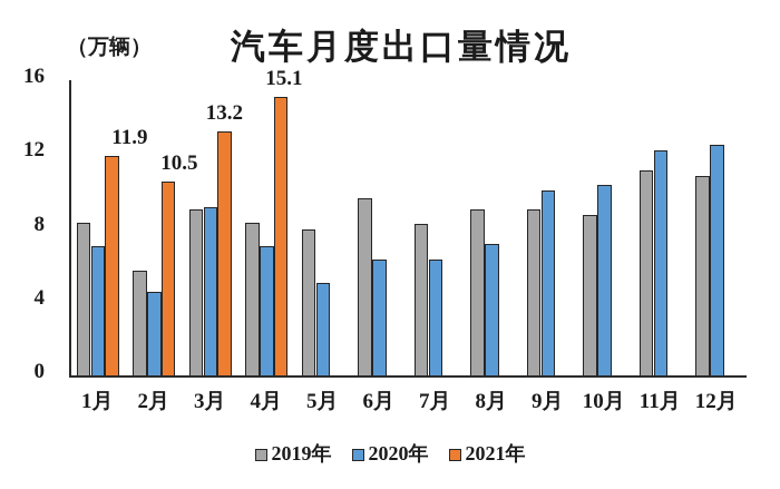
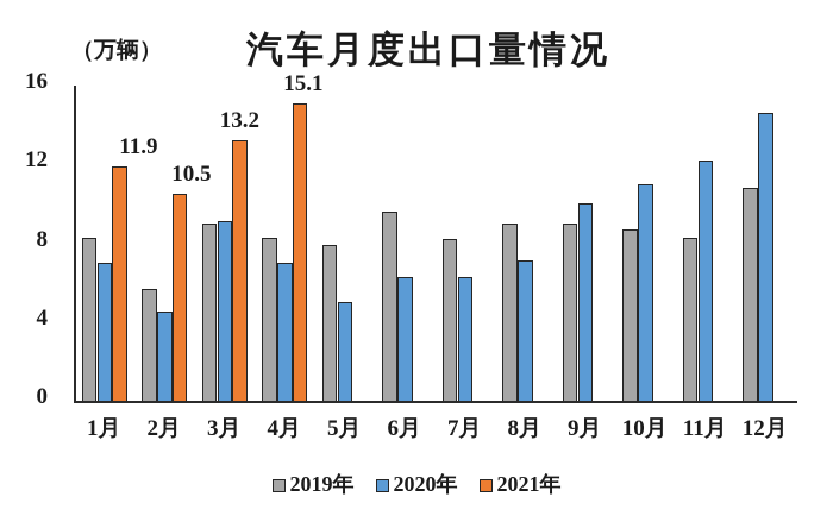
2020年/10月: 10.3 -> 11.0
2019年/11月: 11.1 -> 8.3
2020年/12月: 12.5 -> 14.6
